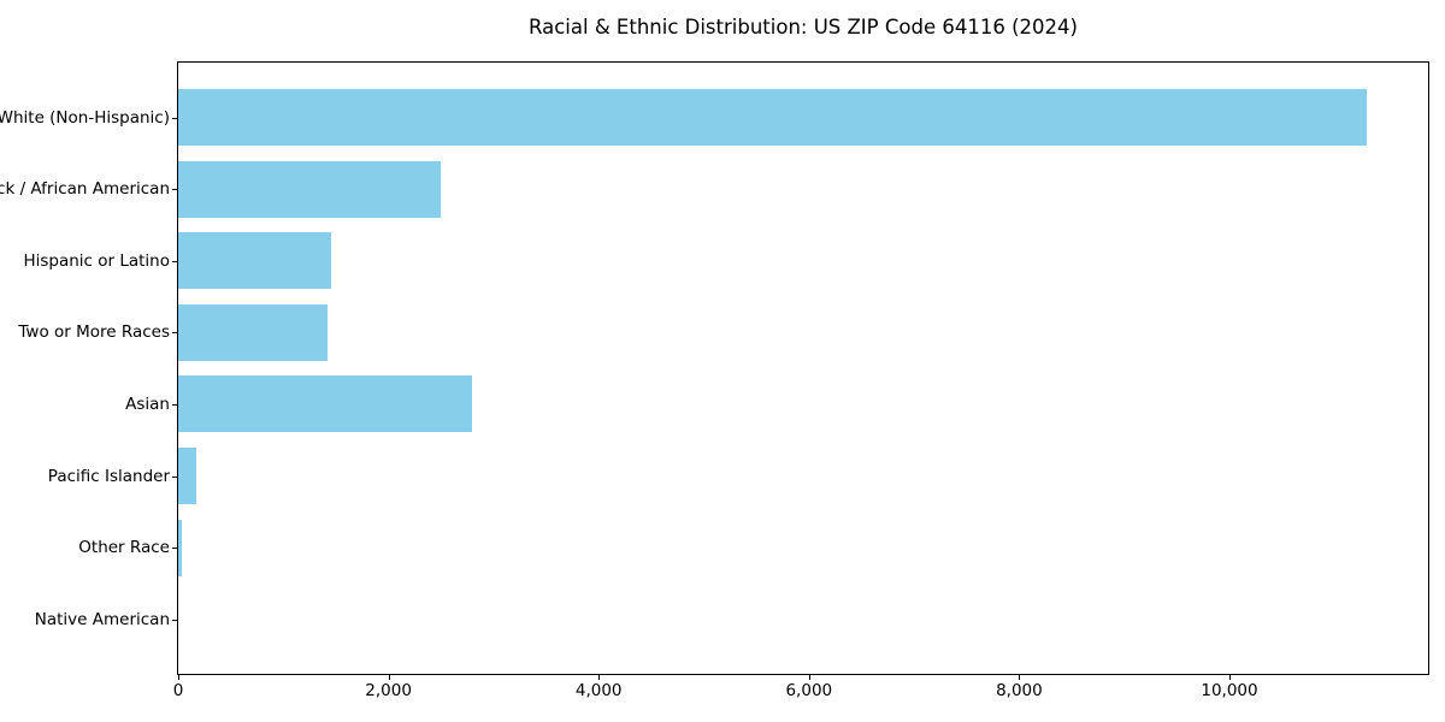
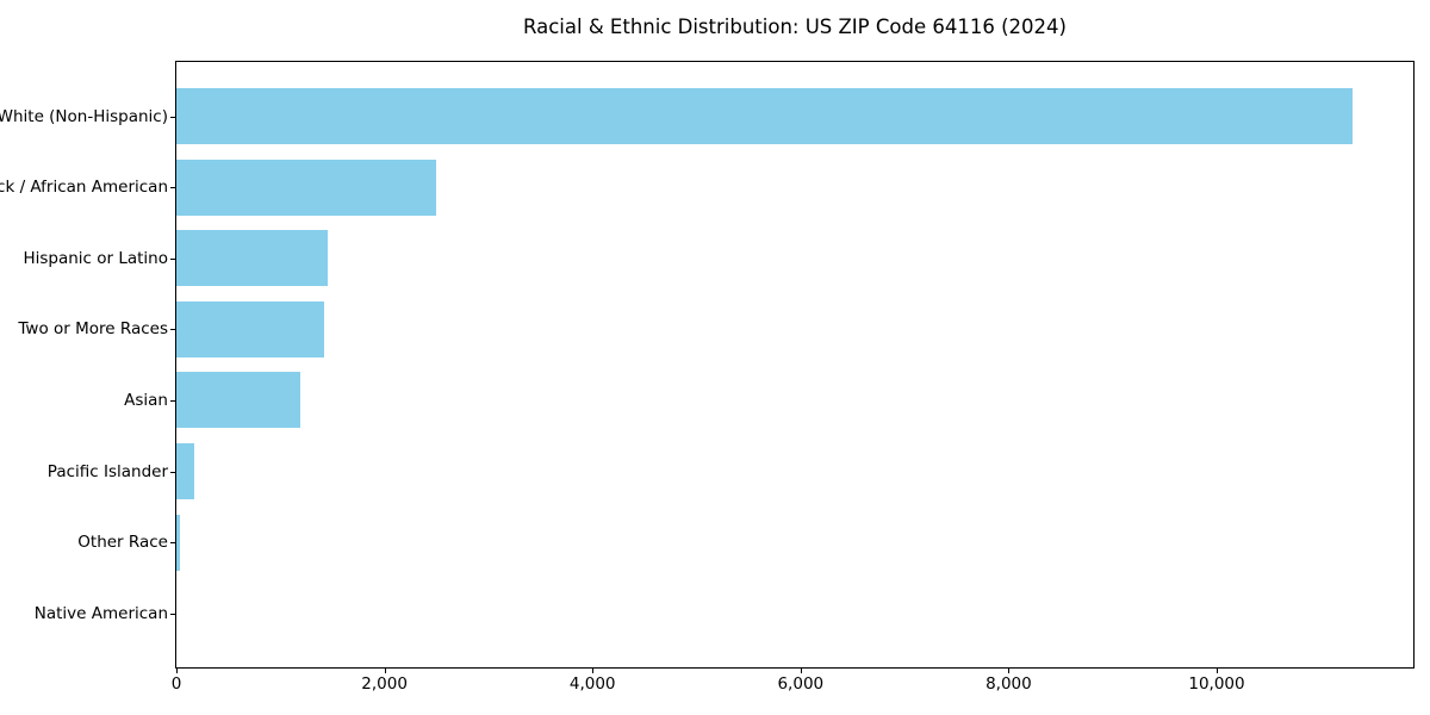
Asian: 2800 -> 1200
